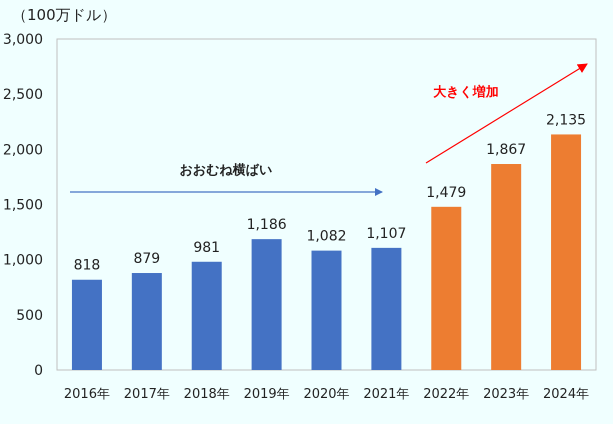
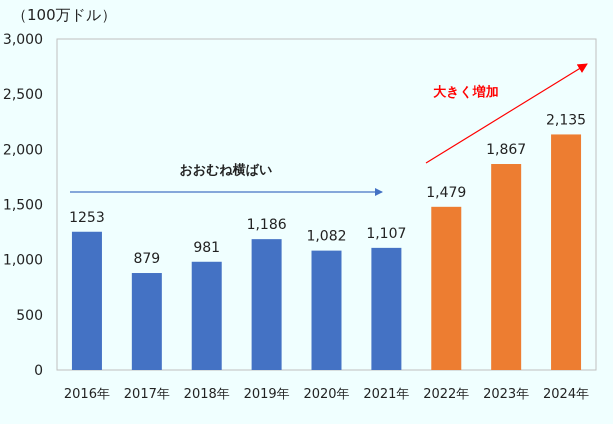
2016年: 818 -> 1253
